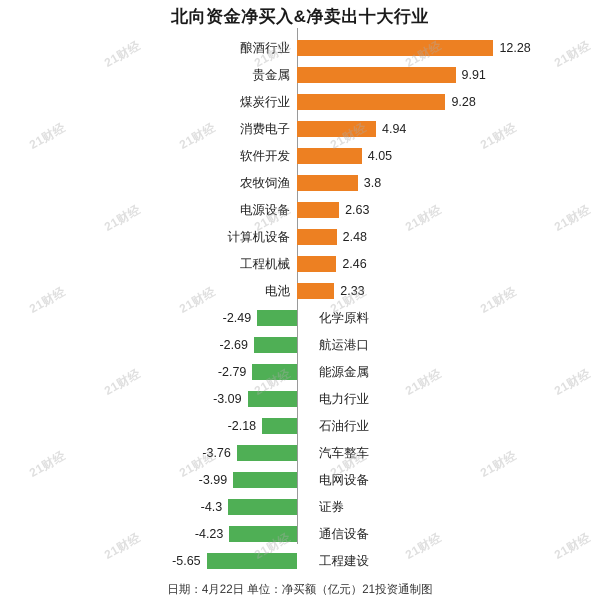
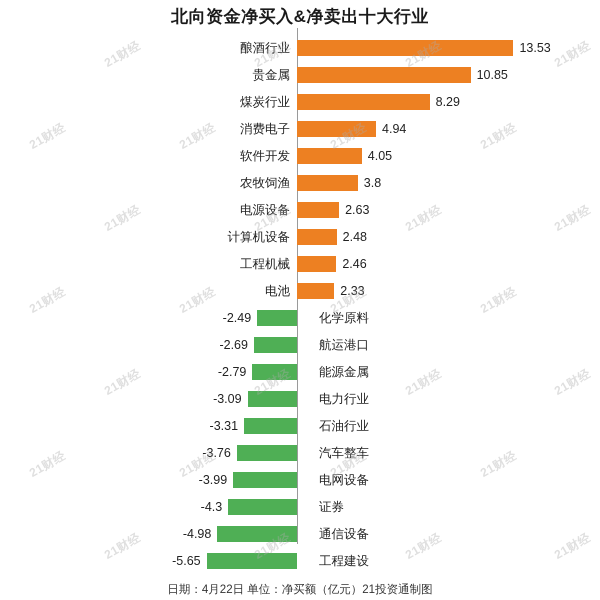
酿酒行业: 12.28 -> 13.53
贵金属: 9.91 -> 10.85
煤炭行业: 9.28 -> 8.29
石油行业: -2.18 -> -3.31
通信设备: -4.23 -> -4.98
